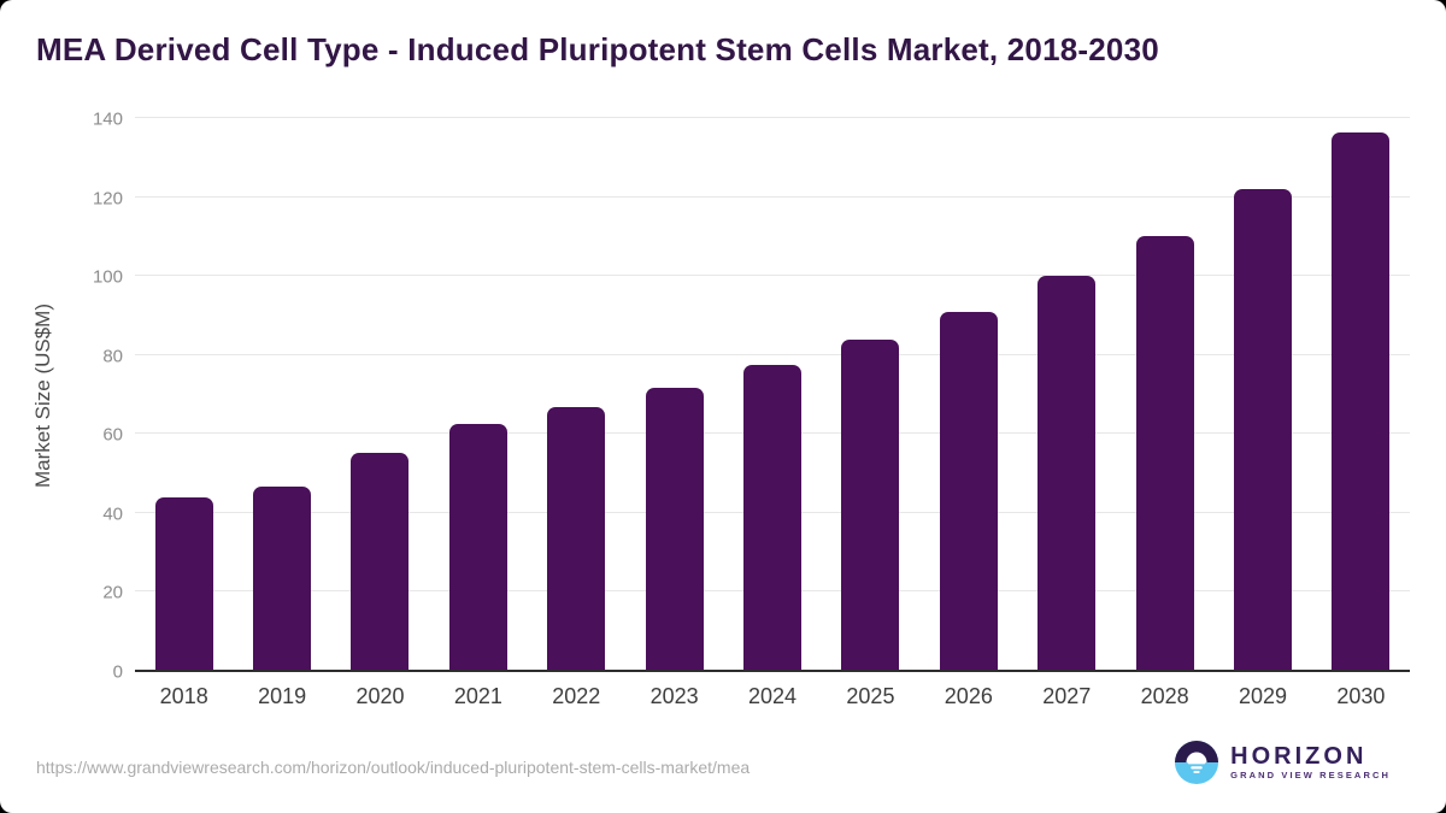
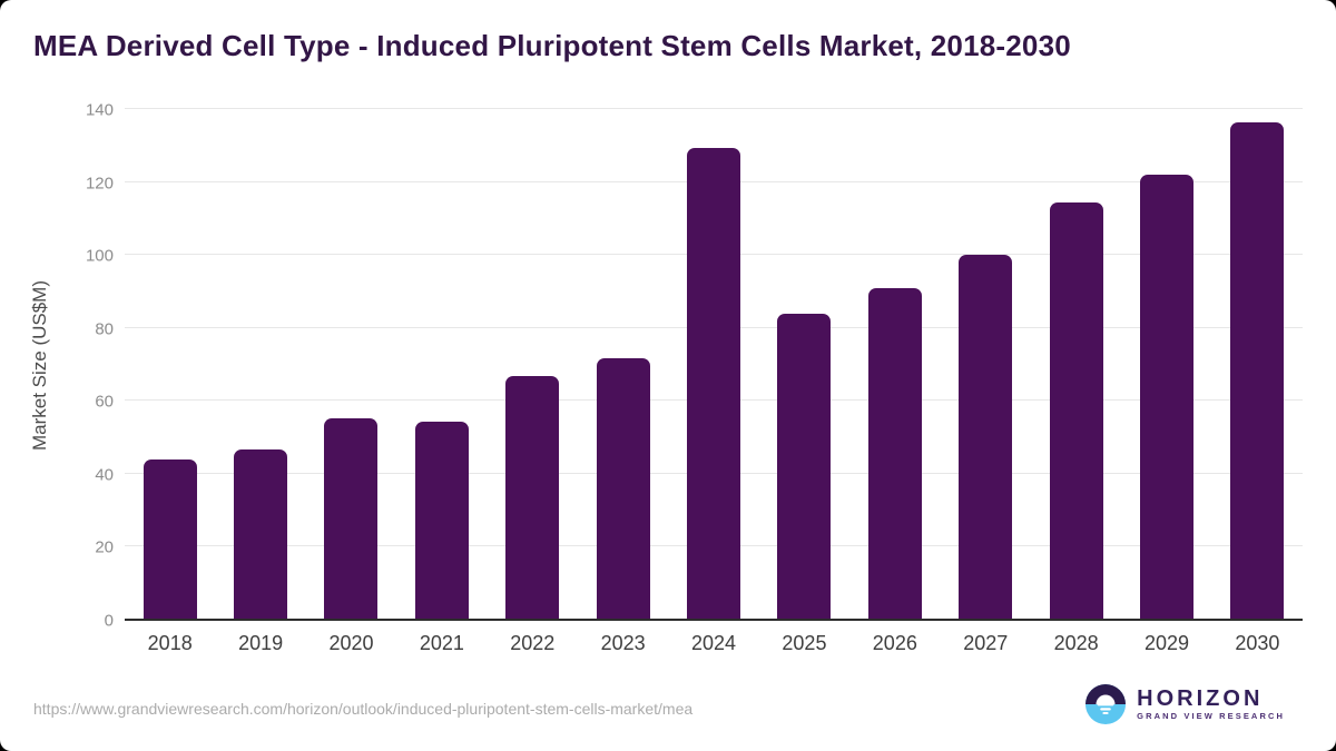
2021: 62 -> 54
2024: 77 -> 129
2028: 110 -> 114
